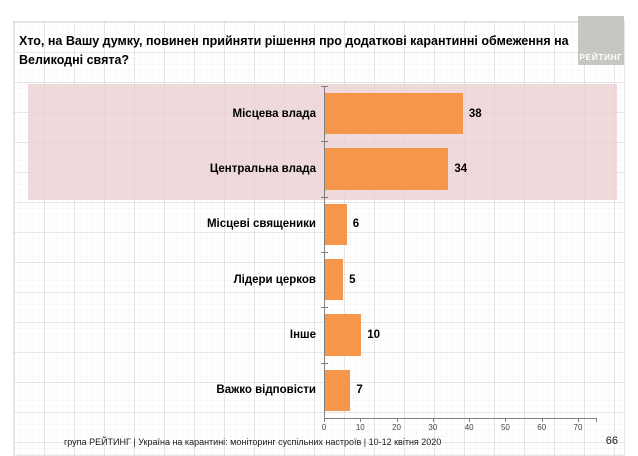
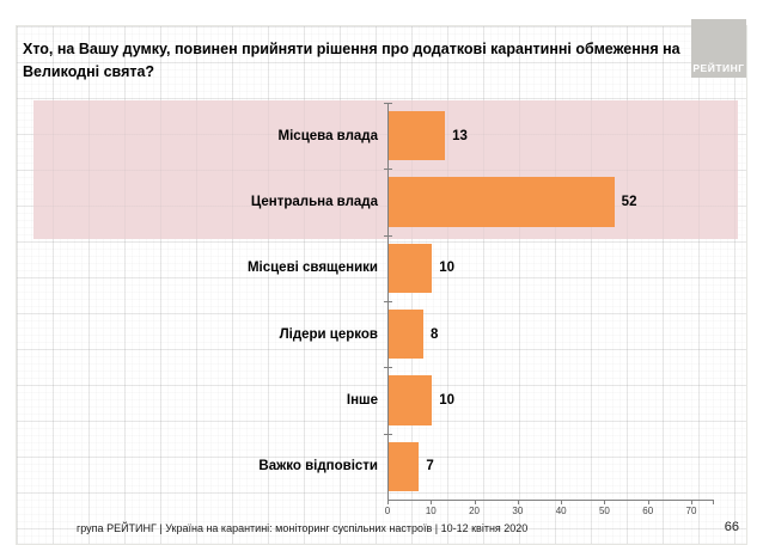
Місцева влада: 38 -> 13
Центральна влада: 34 -> 52
Місцеві священики: 6 -> 10
Лідери церков: 5 -> 8
